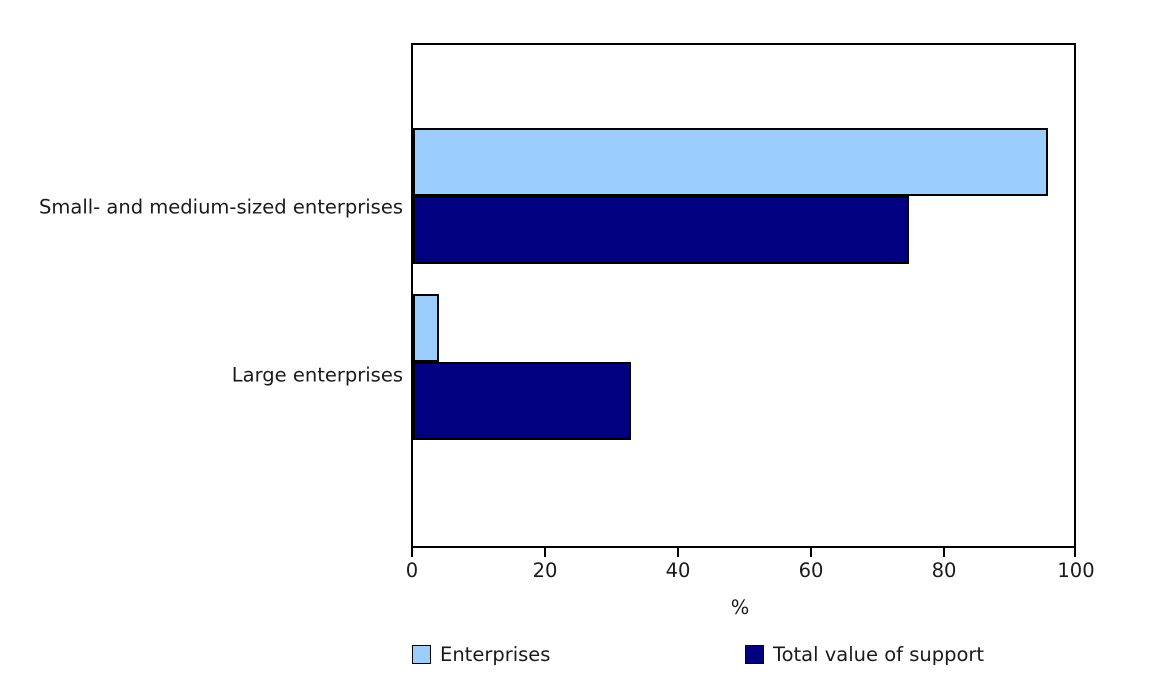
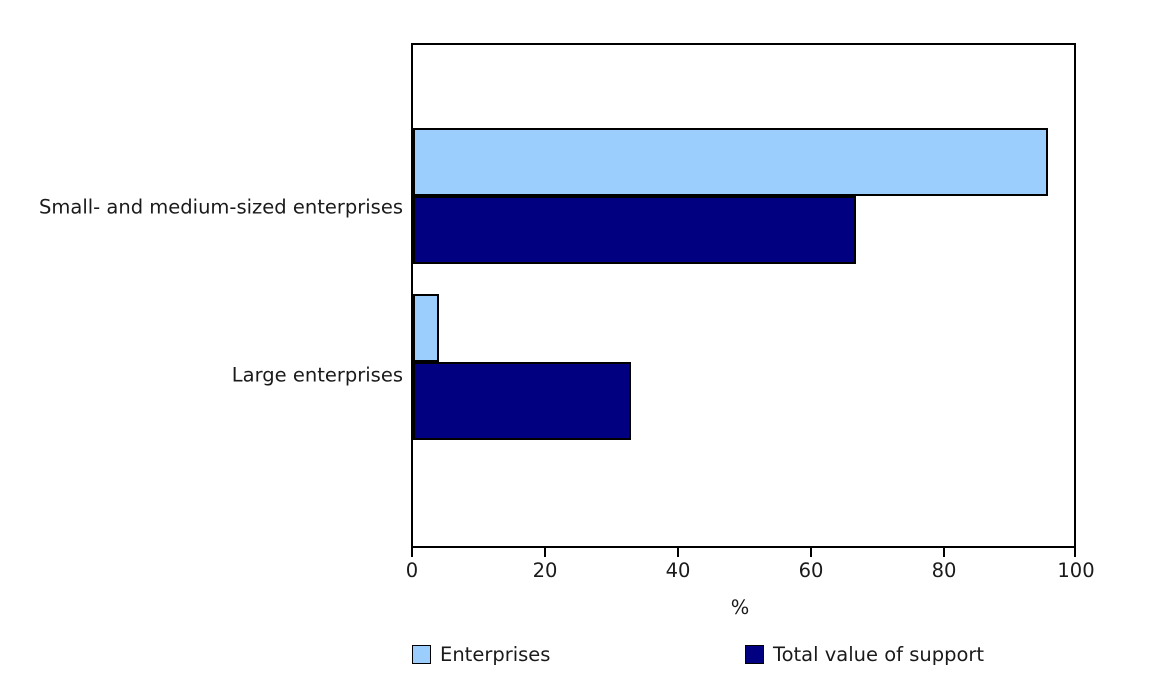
Total value of support/Small- and medium-sized enterprises: 75 -> 67
